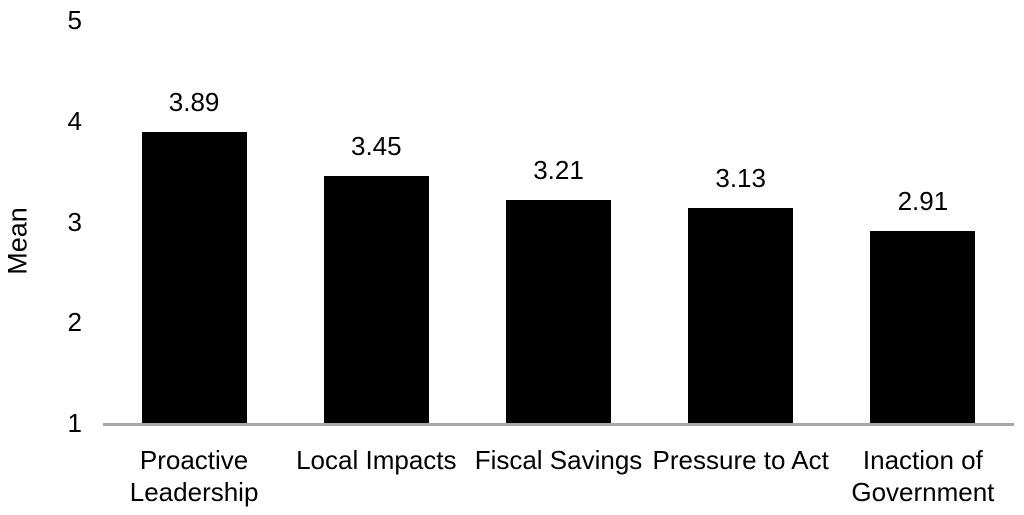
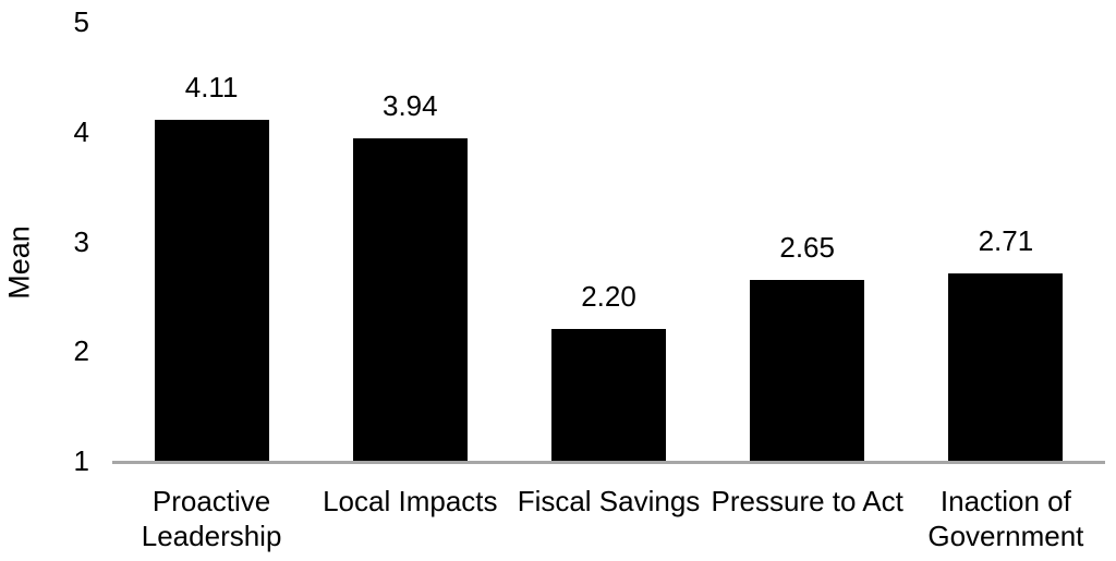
Proactive Leadership: 3.89 -> 4.11
Local Impacts: 3.45 -> 3.94
Fiscal Savings: 3.21 -> 2.20
Pressure to Act: 3.13 -> 2.65
Inaction of Government: 2.91 -> 2.71
